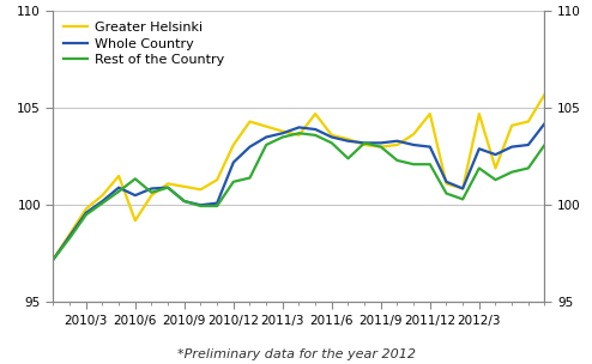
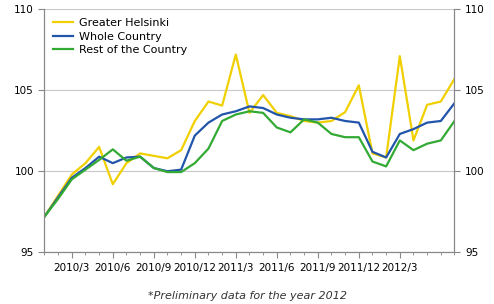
Rest of the Country/2010/12: 101.2 -> 100.5
Greater Helsinki/2011/3: 103.8 -> 107.2
Rest of the Country/2011/6: 103.2 -> 102.7
Greater Helsinki/2011/12: 104.7 -> 105.3
Greater Helsinki/2012/3: 104.7 -> 107.1
Whole Country/2012/3: 102.9 -> 102.3
